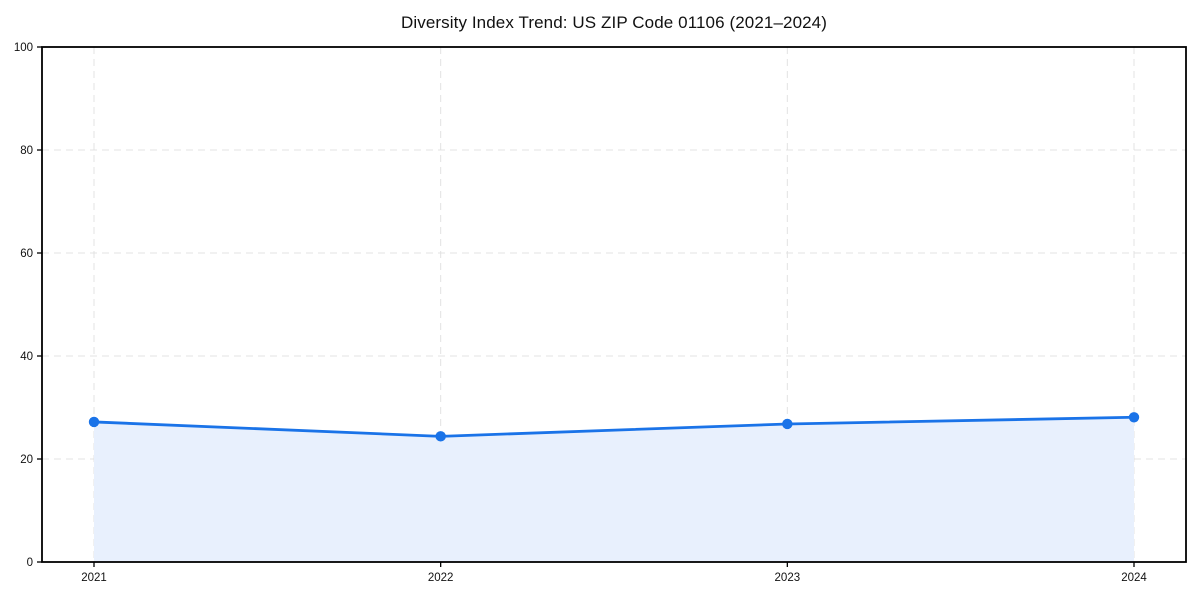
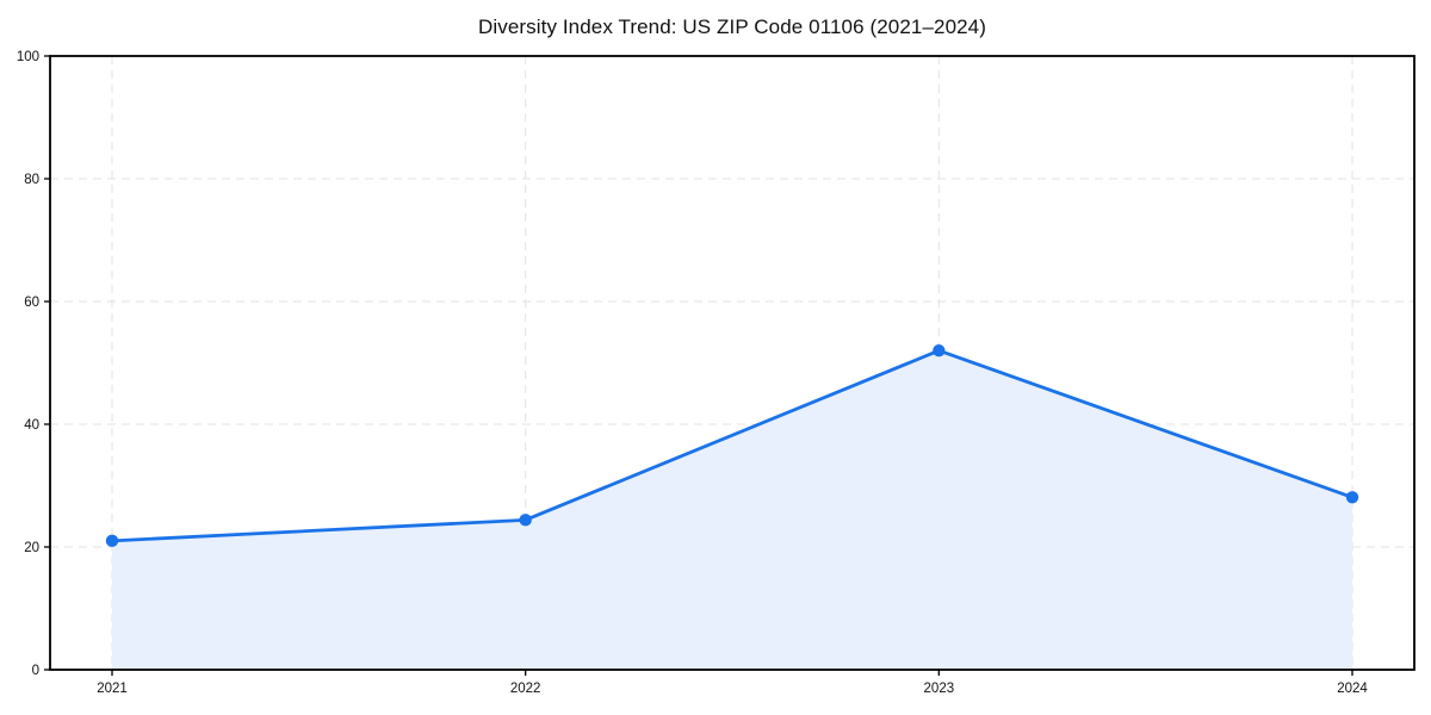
2021: 27 -> 21
2023: 27 -> 52
